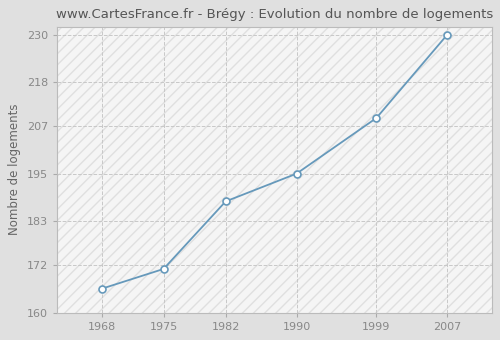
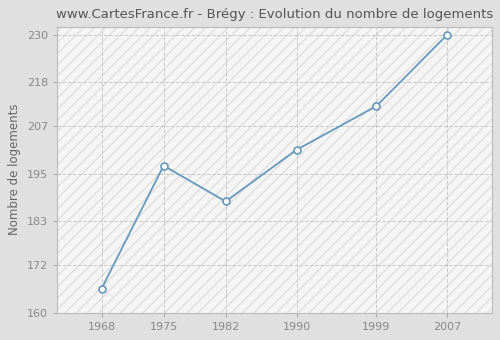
1975: 171 -> 197
1990: 195 -> 201
1999: 209 -> 212
